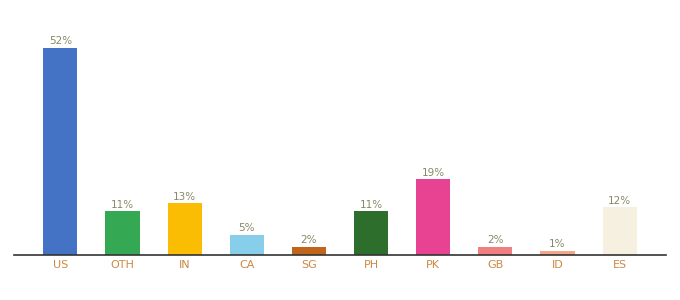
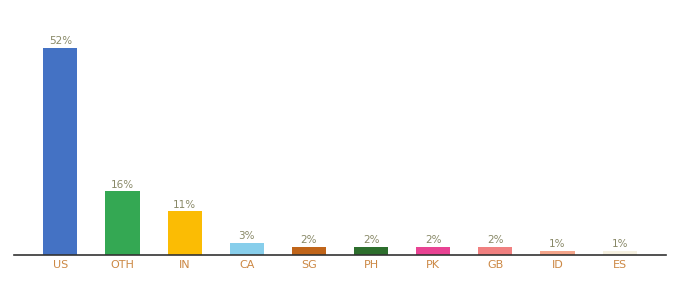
OTH: 11% -> 16%
IN: 13% -> 11%
CA: 5% -> 3%
PH: 11% -> 2%
PK: 19% -> 2%
ES: 12% -> 1%
